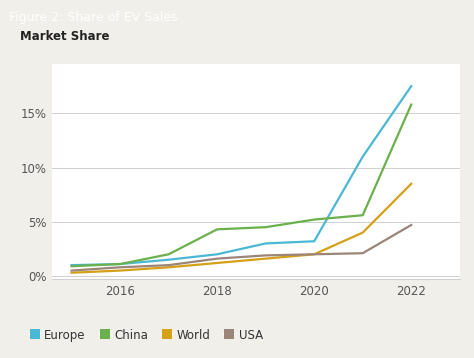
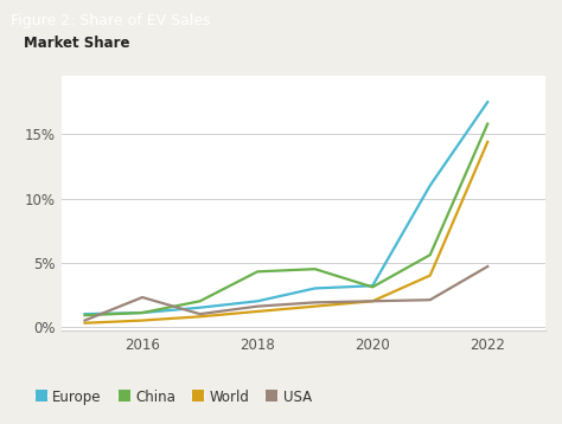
USA/2016: 0.8% -> 2.3%
China/2020: 5.2% -> 3.1%
World/2022: 8.5% -> 14.4%
